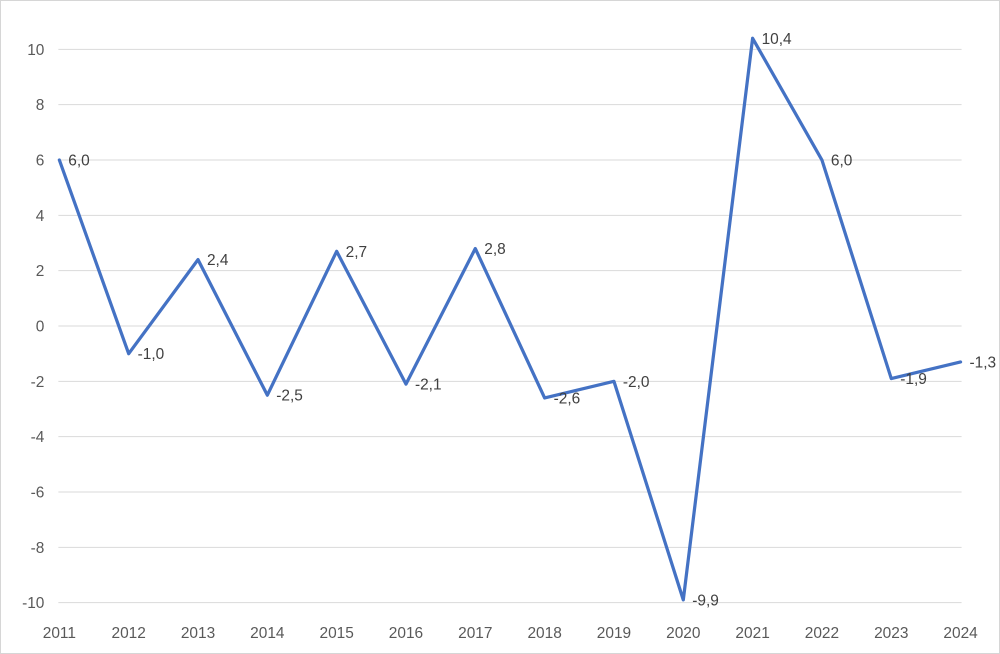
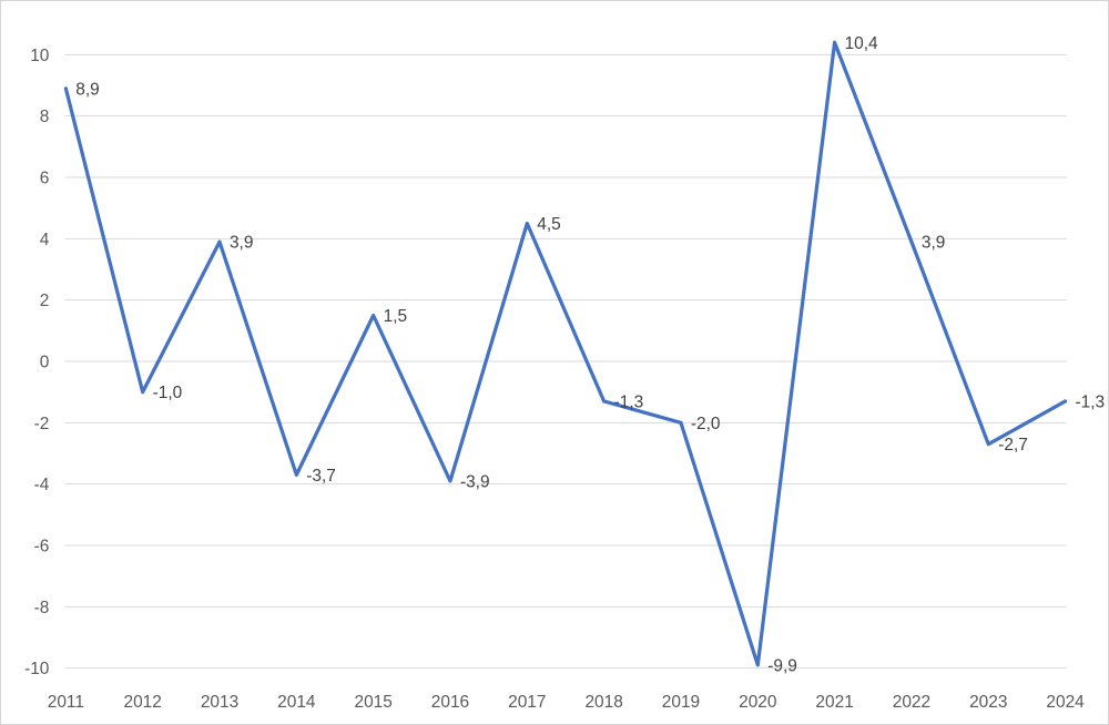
2011: 6,0 -> 8,9
2013: 2,4 -> 3,9
2014: -2,5 -> -3,7
2015: 2,7 -> 1,5
2016: -2,1 -> -3,9
2017: 2,8 -> 4,5
2018: -2,6 -> -1,3
2022: 6,0 -> 3,9
2023: -1,9 -> -2,7
